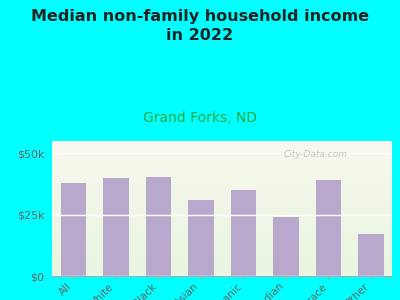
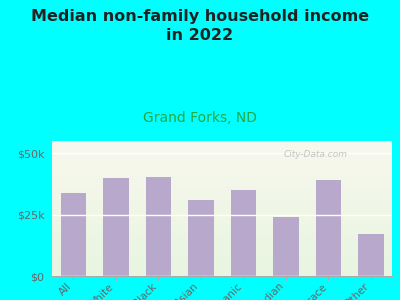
All: $38.0k -> $34.0k
